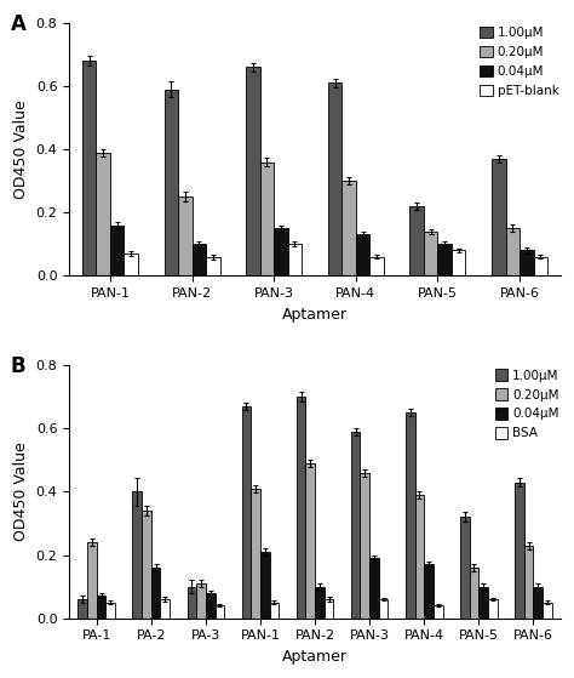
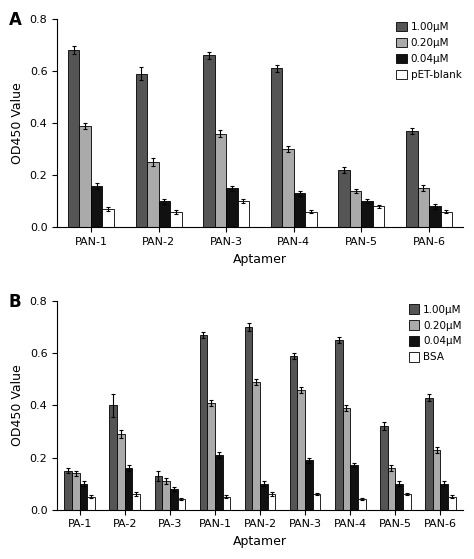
1.00μM/PA-1: 0.06 -> 0.15
0.20μM/PA-1: 0.24 -> 0.14
0.04μM/PA-1: 0.07 -> 0.10
0.20μM/PA-2: 0.34 -> 0.29
1.00μM/PA-3: 0.10 -> 0.13
